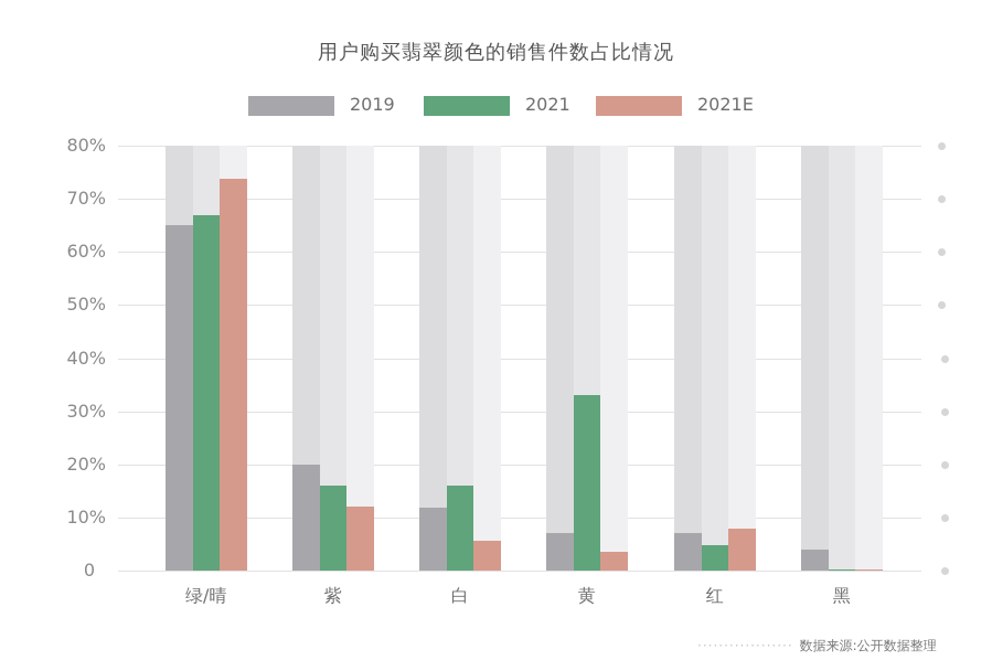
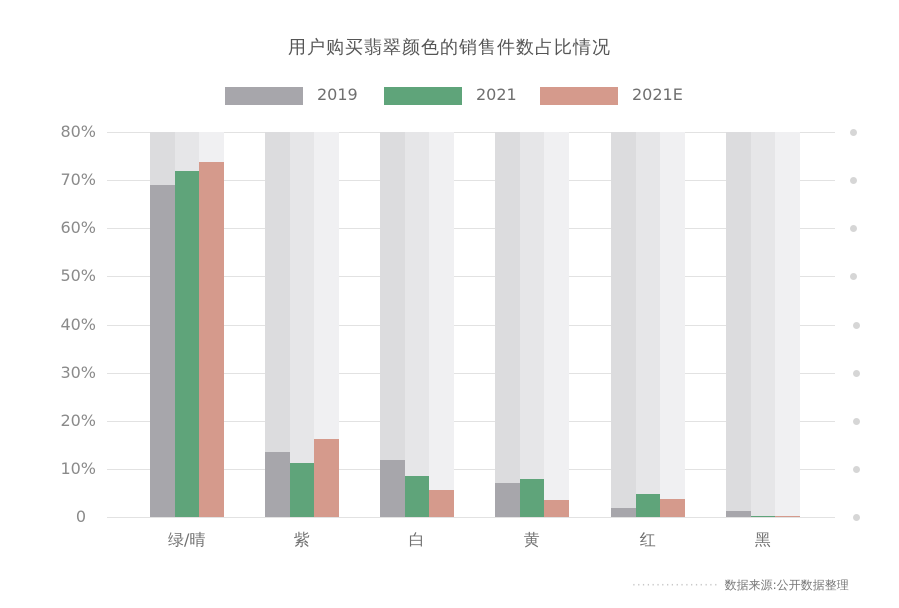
2019/绿/晴: 65% -> 69%
2021/绿/晴: 67% -> 72%
2019/紫: 20% -> 14%
2021/紫: 16% -> 11%
2021E/紫: 12% -> 16%
2021/白: 16% -> 8%
2021/黄: 33% -> 8%
2019/红: 7% -> 2%
2021E/红: 8% -> 4%
2019/黑: 4% -> 1%
